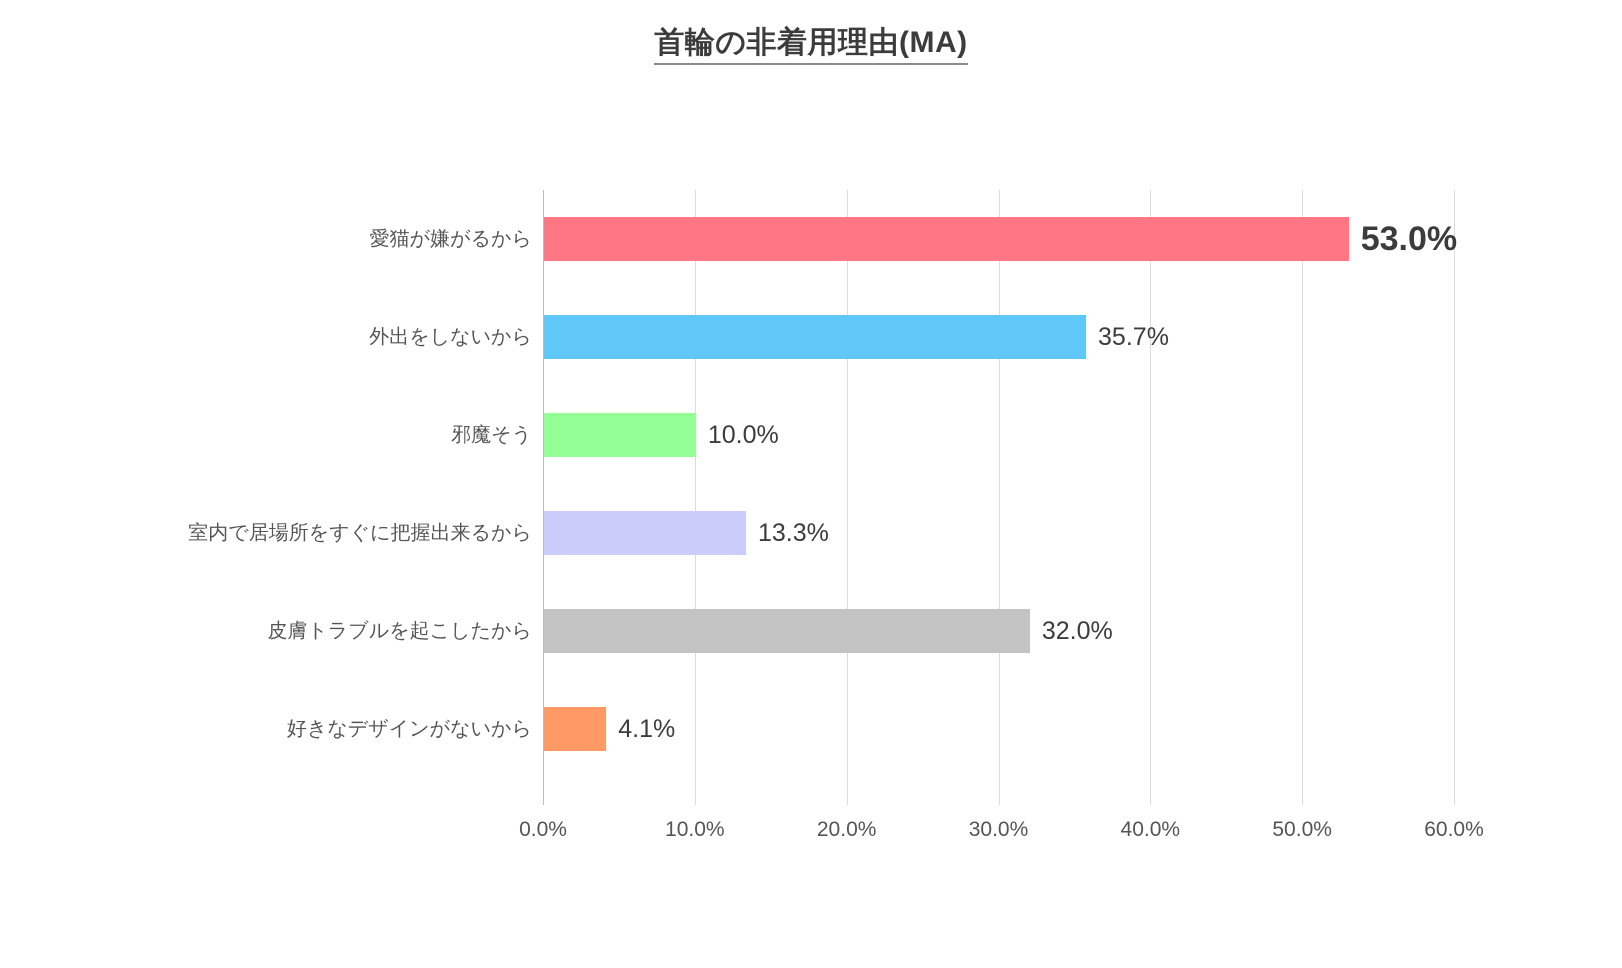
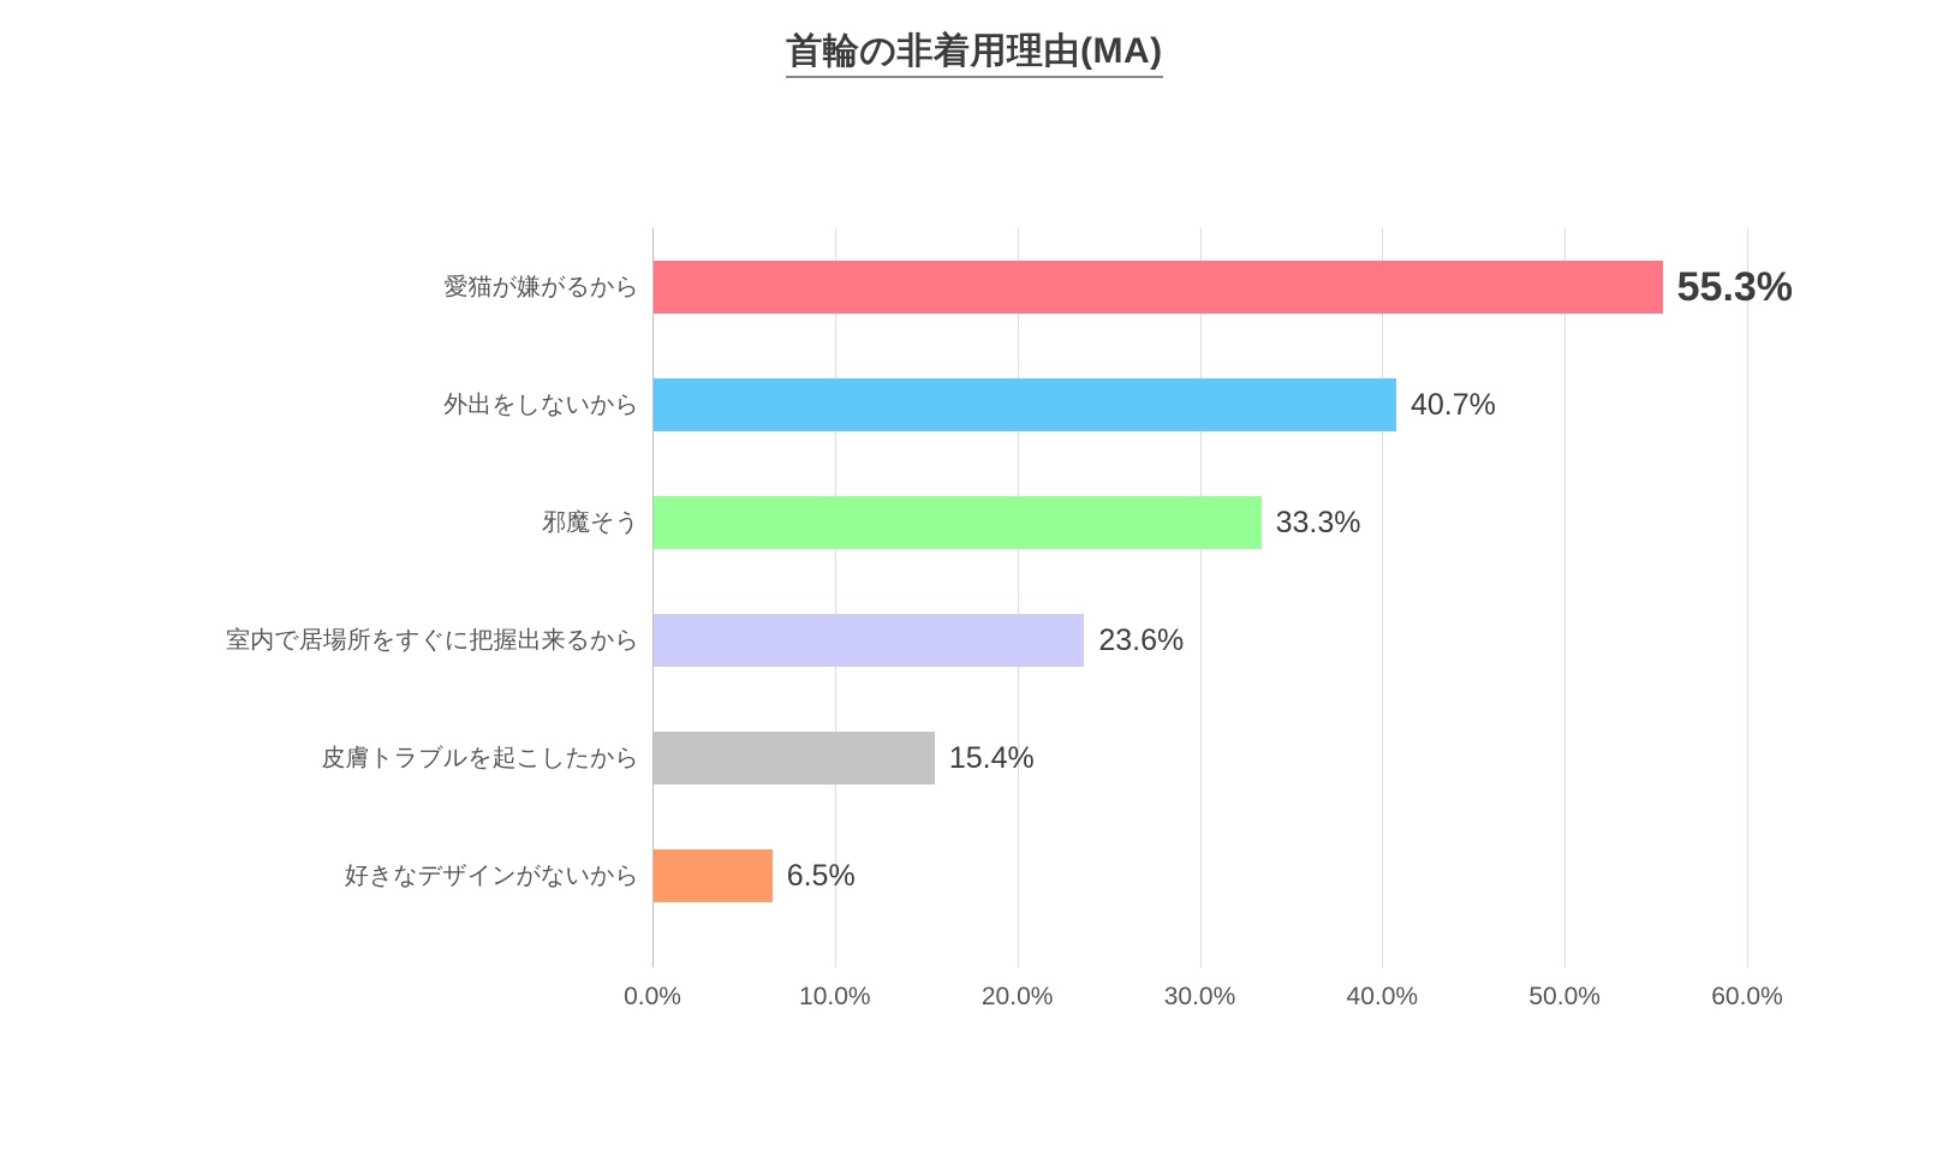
愛猫が嫌がるから: 53.0% -> 55.3%
外出をしないから: 35.7% -> 40.7%
邪魔そう: 10.0% -> 33.3%
室内で居場所をすぐに把握出来るから: 13.3% -> 23.6%
皮膚トラブルを起こしたから: 32.0% -> 15.4%
好きなデザインがないから: 4.1% -> 6.5%
